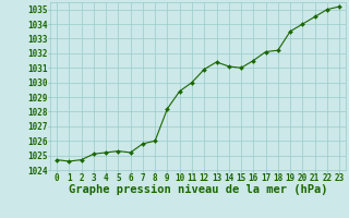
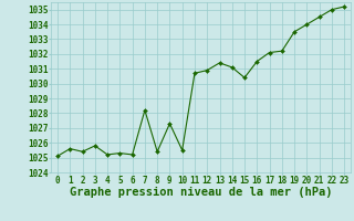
0: 1024.7 -> 1025.1
1: 1024.6 -> 1025.6
2: 1024.7 -> 1025.4
3: 1025.1 -> 1025.8
7: 1025.8 -> 1028.2
8: 1026.0 -> 1025.4
9: 1028.2 -> 1027.3
10: 1029.4 -> 1025.5
11: 1030.0 -> 1030.7
15: 1031.0 -> 1030.4
